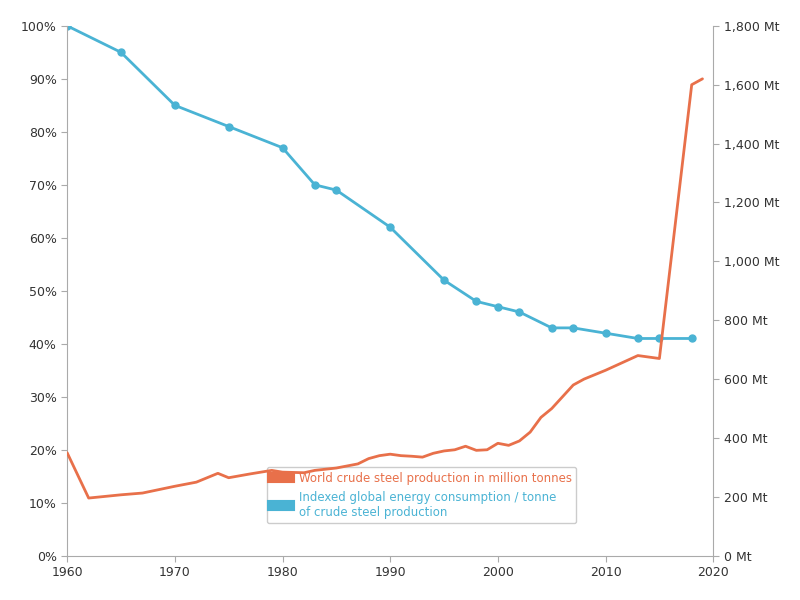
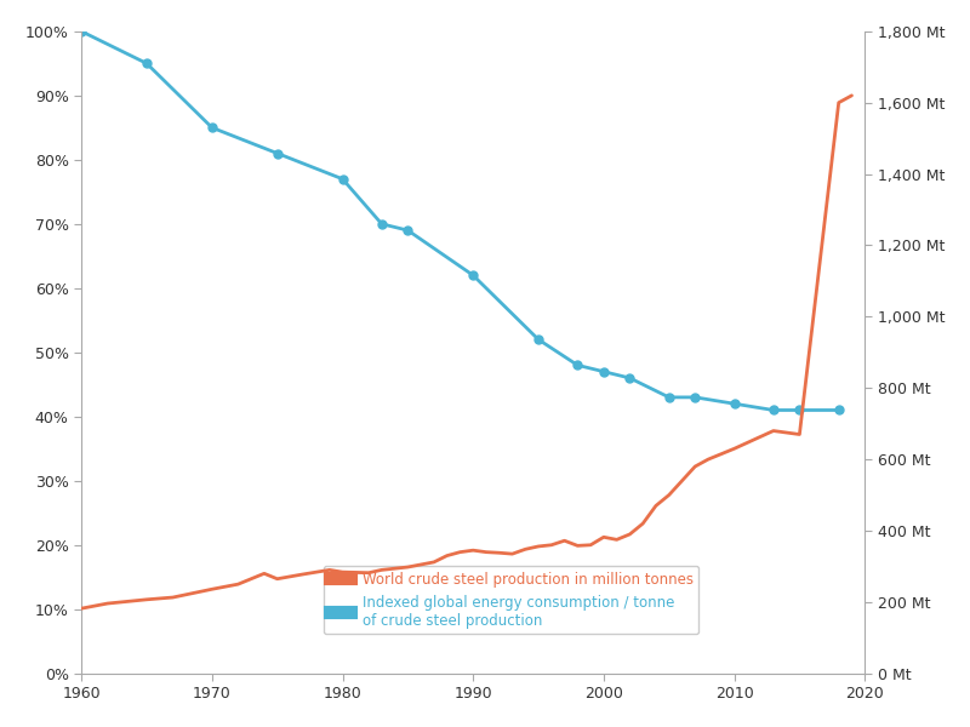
World crude steel production in million tonnes/1960: 350 Mt -> 182 Mt
